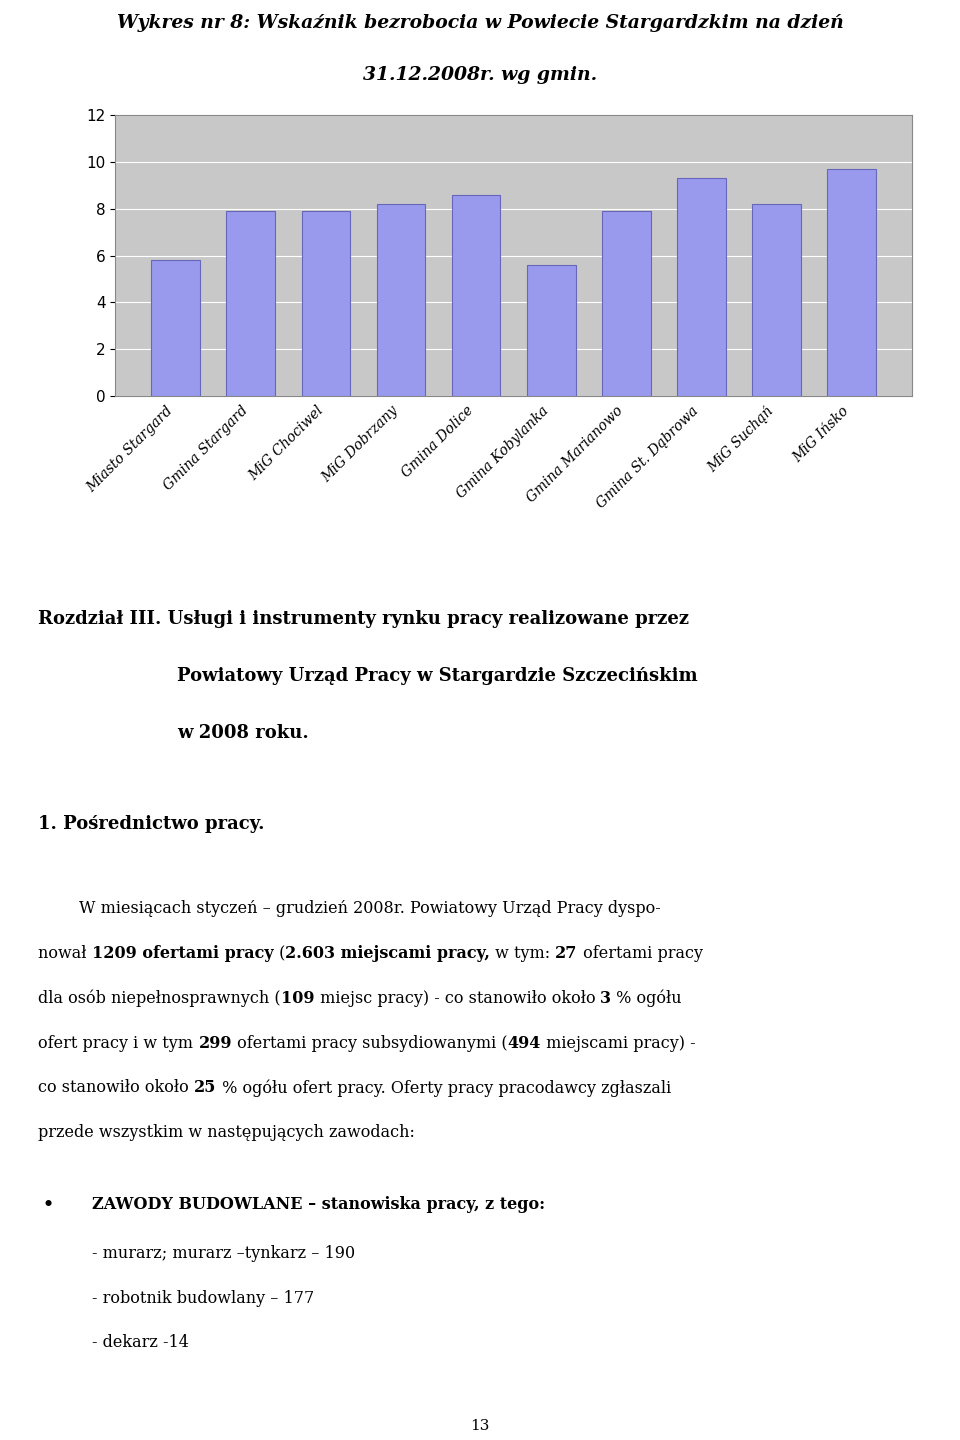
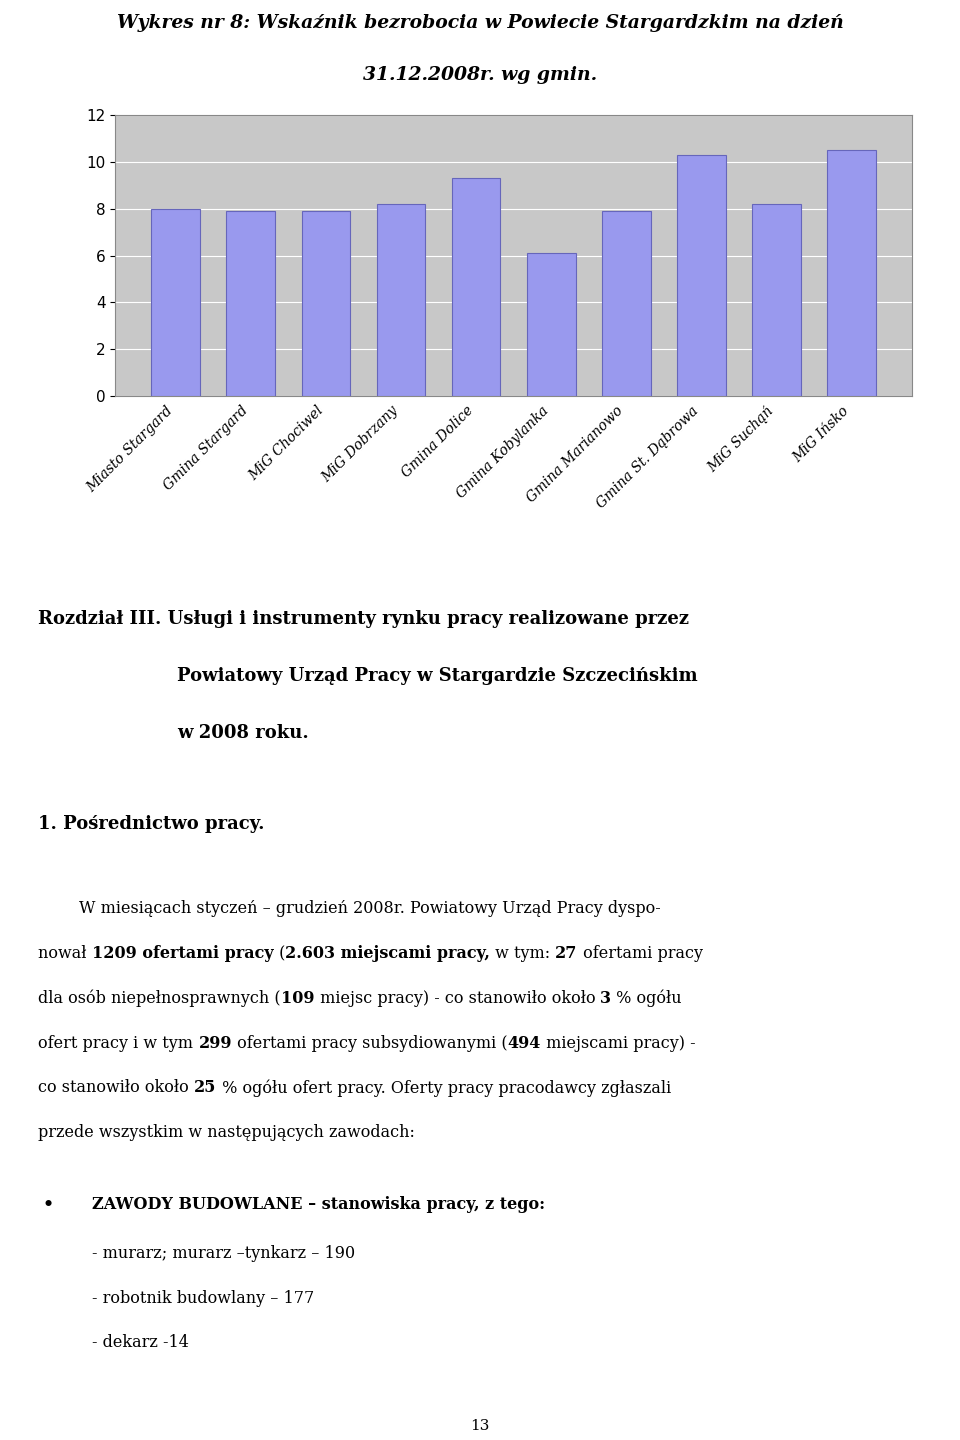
Miasto Stargard: 5.8 -> 8.0
Gmina Dolice: 8.6 -> 9.3
Gmina Kobylanka: 5.6 -> 6.1
Gmina St. Dąbrowa: 9.3 -> 10.3
MiG Ińsko: 9.7 -> 10.5
